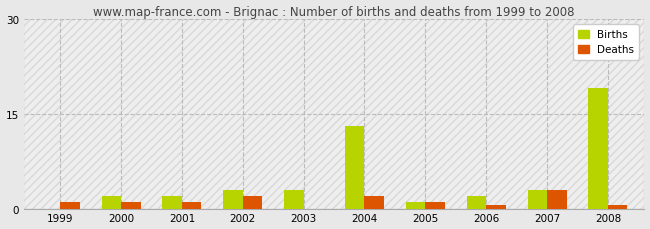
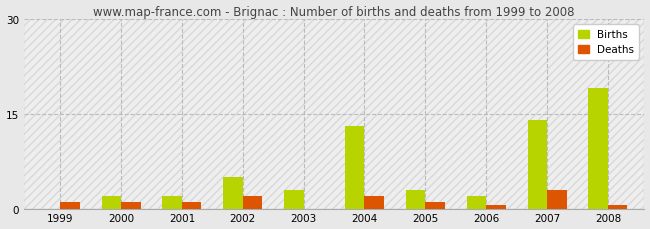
Births/2002: 3 -> 5
Births/2005: 1 -> 3
Births/2007: 3 -> 14
